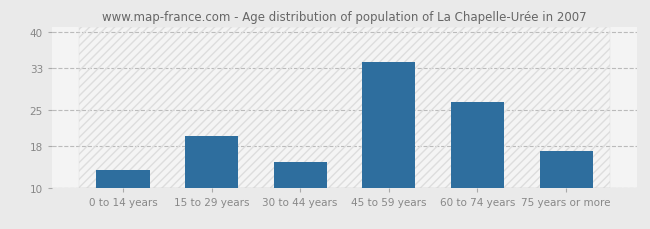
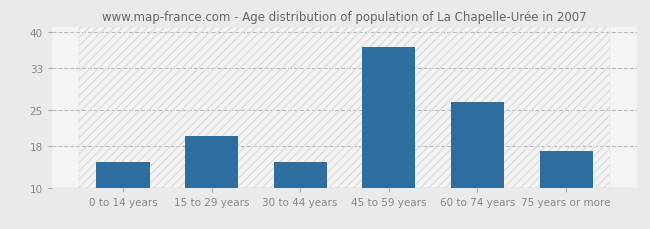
0 to 14 years: 13.4 -> 15.0
45 to 59 years: 34.2 -> 37.0
